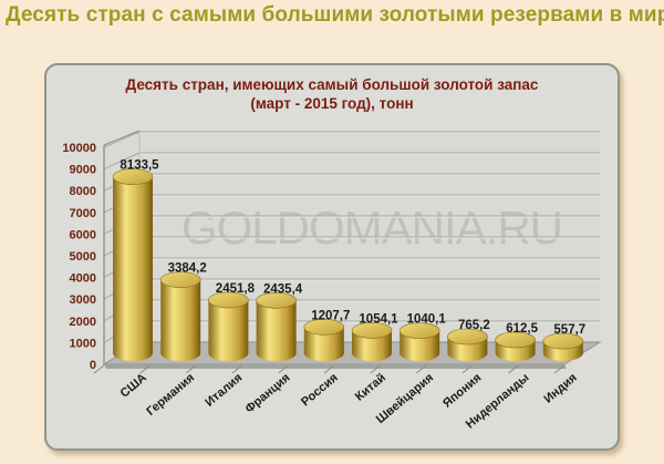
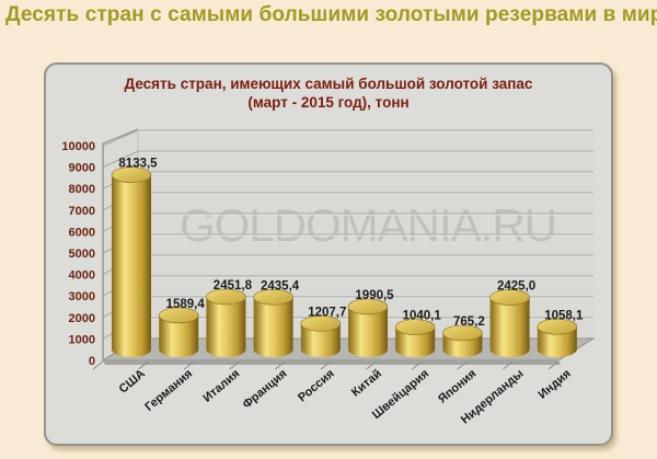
Германия: 3384,2 -> 1589,4
Китай: 1054,1 -> 1990,5
Нидерланды: 612,5 -> 2425,0
Индия: 557,7 -> 1058,1
